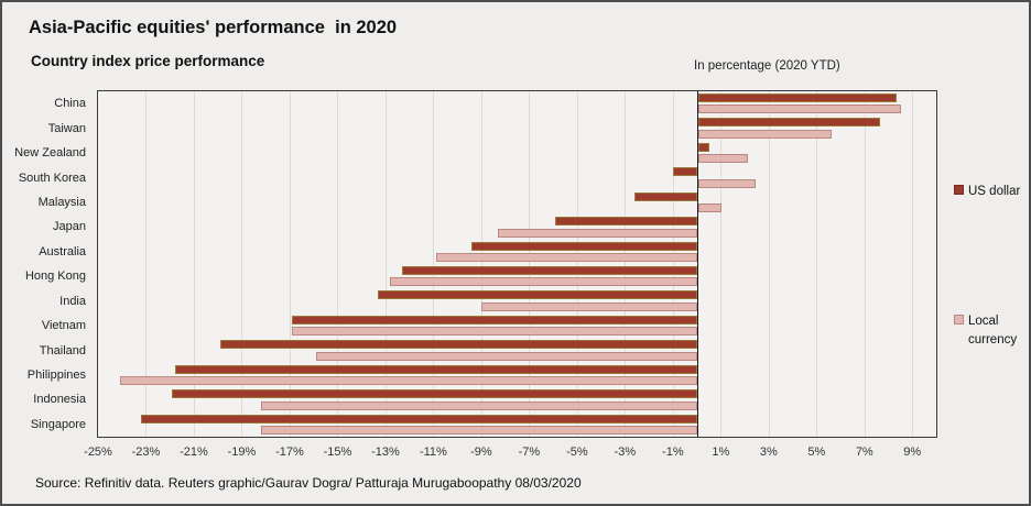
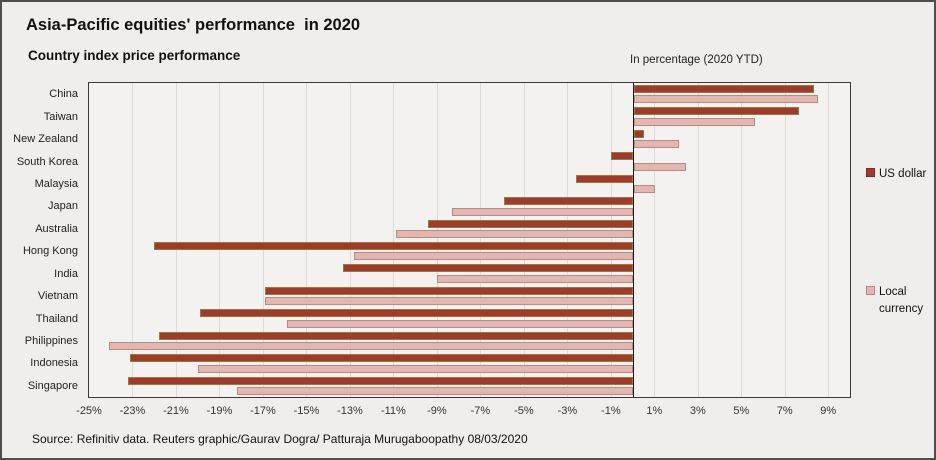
US dollar/Hong Kong: -12.3% -> -22.0%
US dollar/Indonesia: -21.9% -> -23.1%
Local currency/Indonesia: -18.2% -> -20.0%
